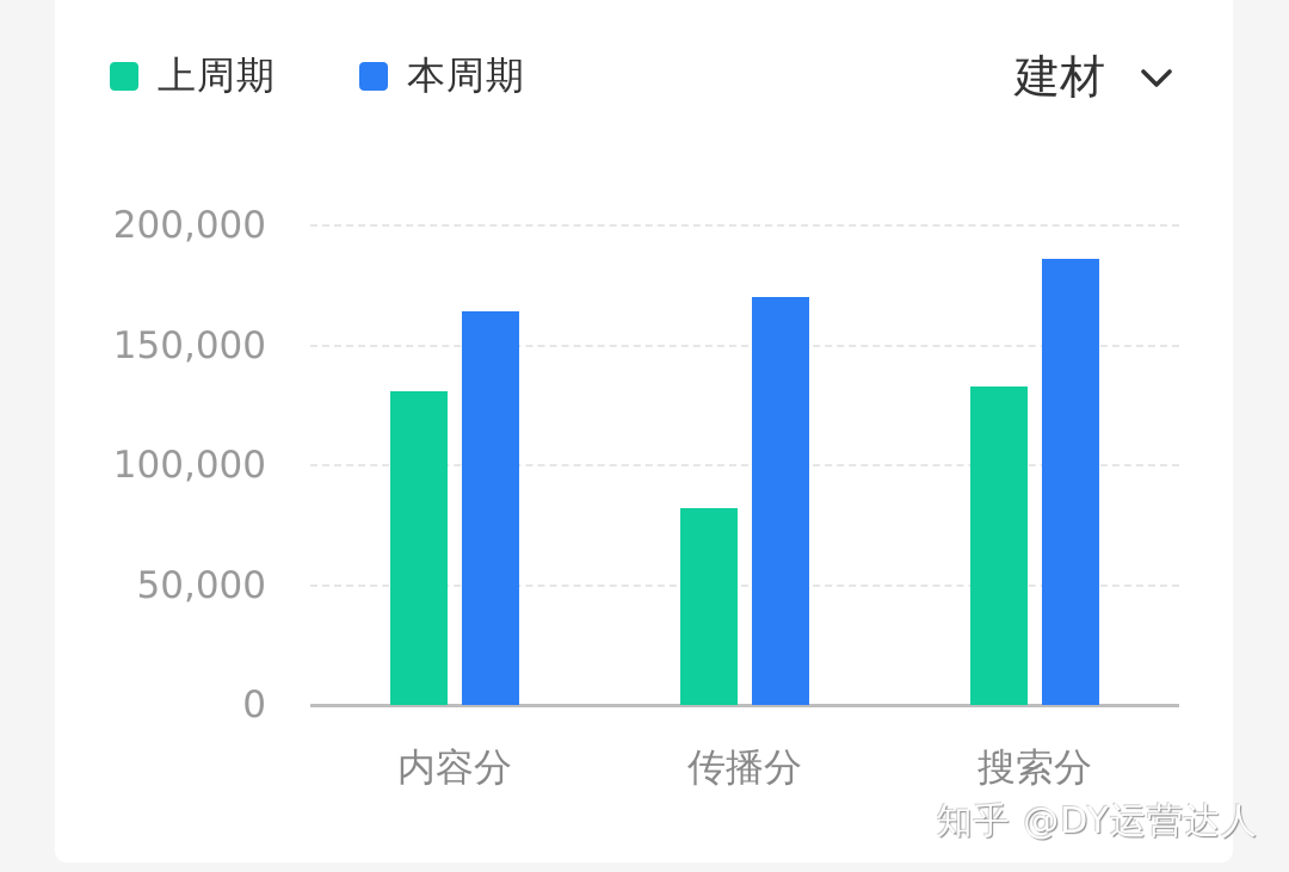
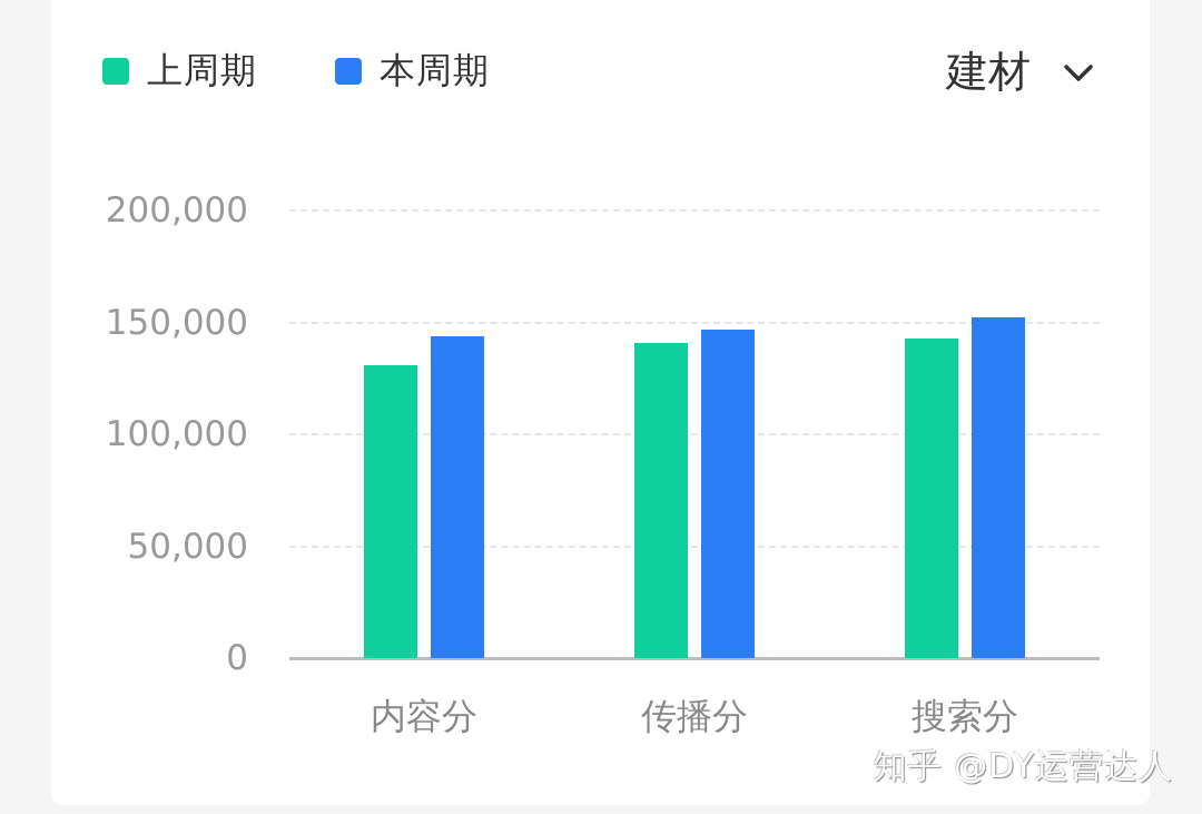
本周期/内容分: 164000 -> 144000
上周期/传播分: 82000 -> 141000
本周期/传播分: 170000 -> 147000
上周期/搜索分: 133000 -> 143000
本周期/搜索分: 186000 -> 152000
